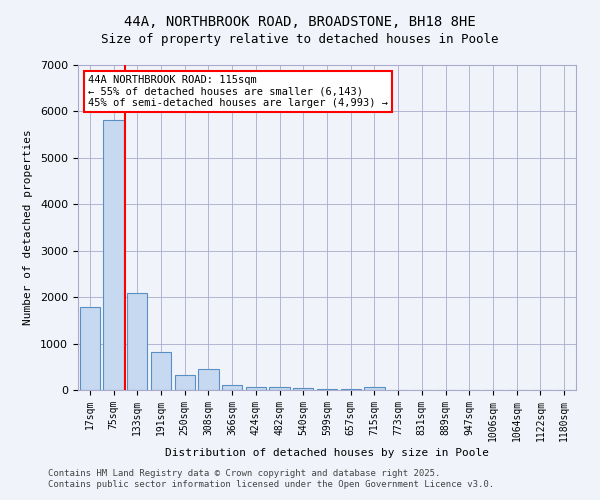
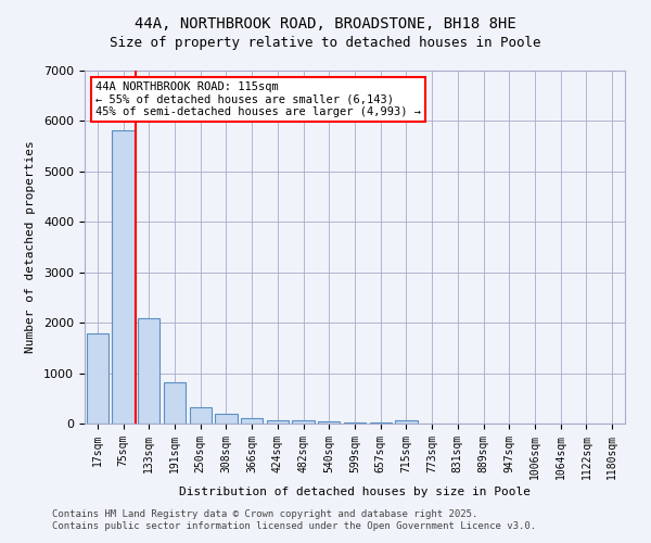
308sqm: 450 -> 180
